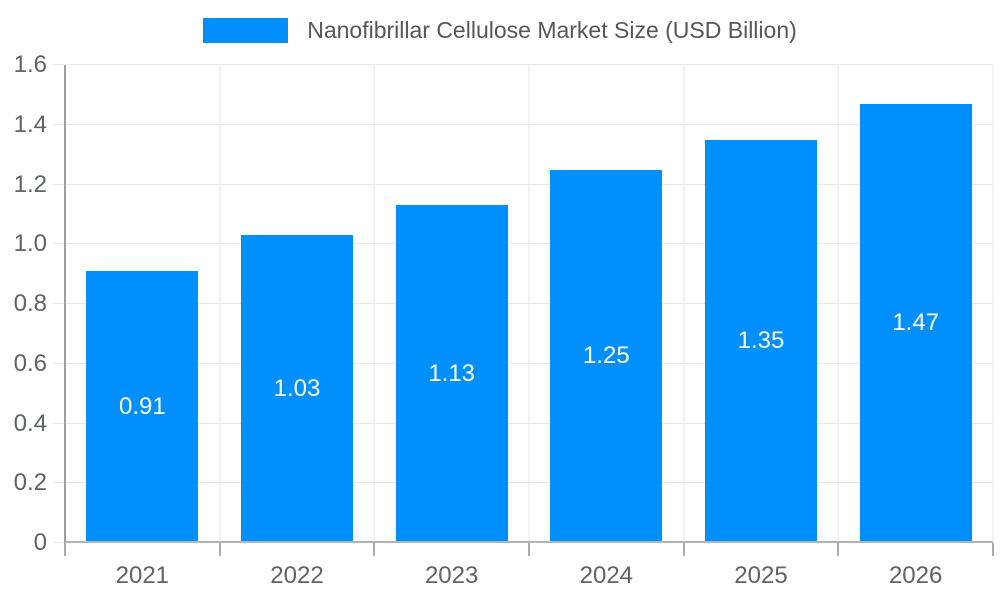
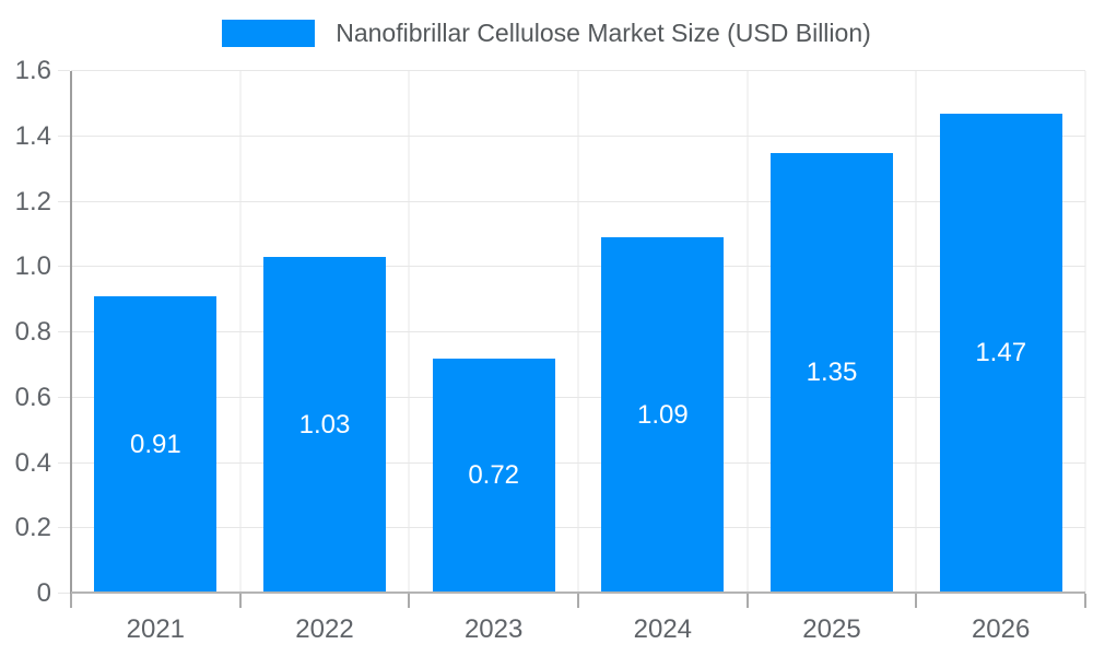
2023: 1.13 -> 0.72
2024: 1.25 -> 1.09
